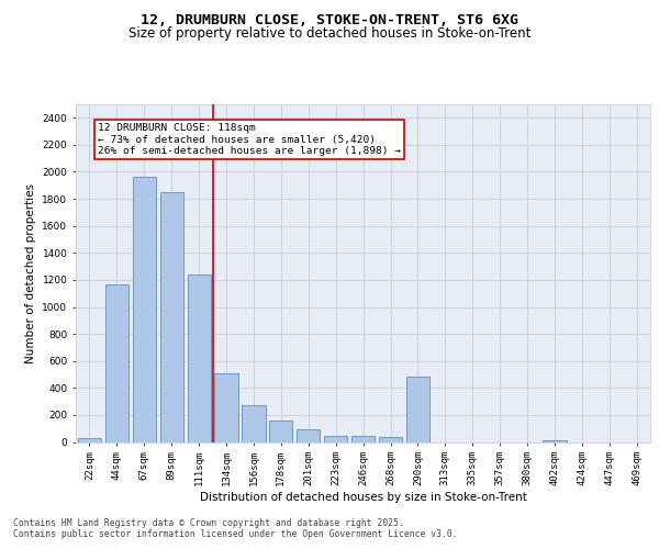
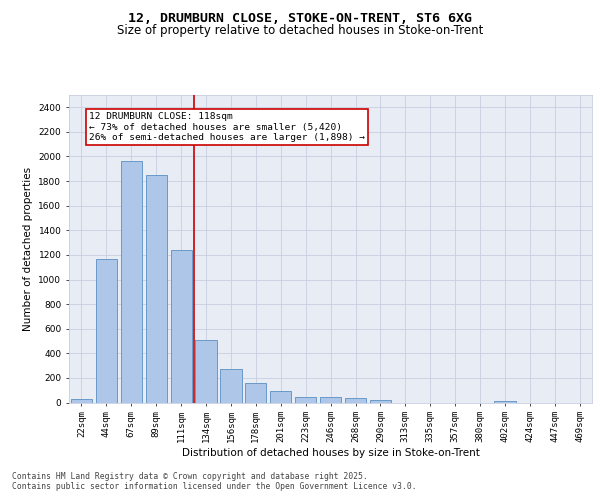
290sqm: 480 -> 20
